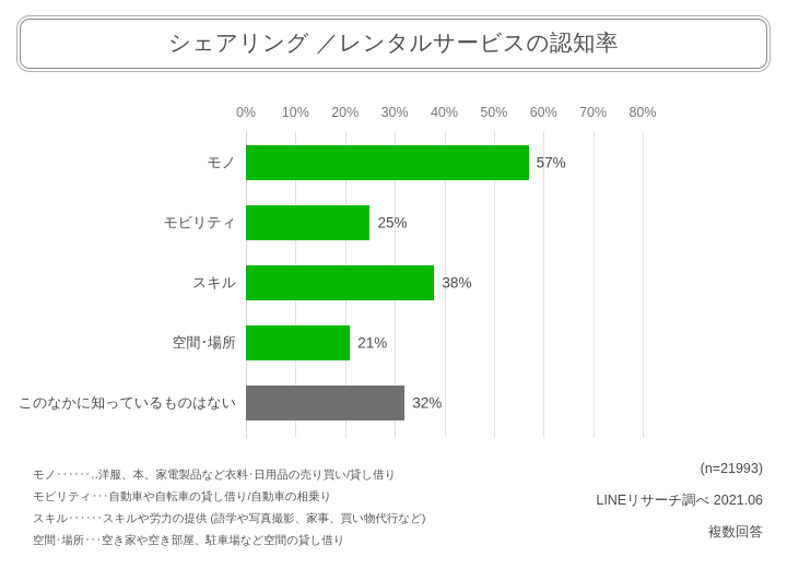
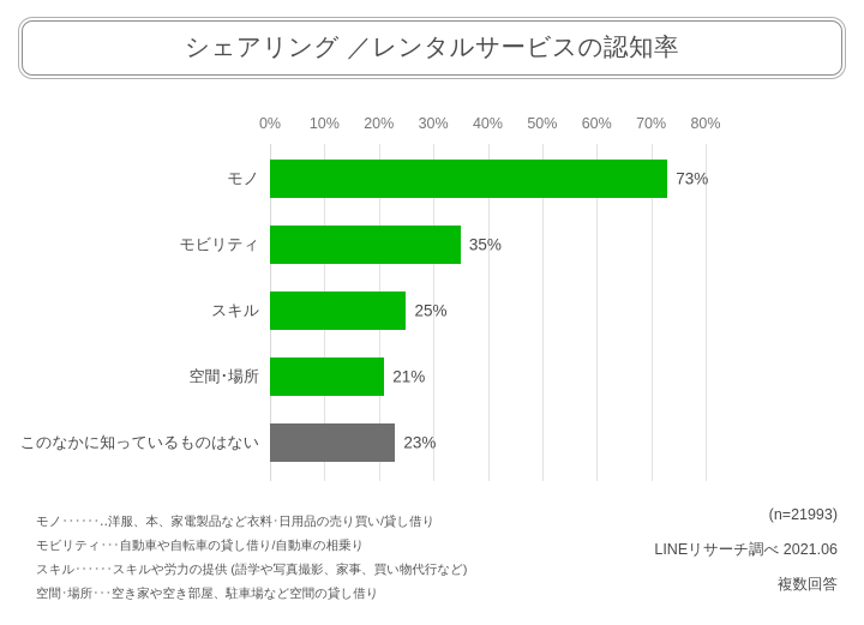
モノ: 57% -> 73%
モビリティ: 25% -> 35%
スキル: 38% -> 25%
このなかに知っているものはない: 32% -> 23%
